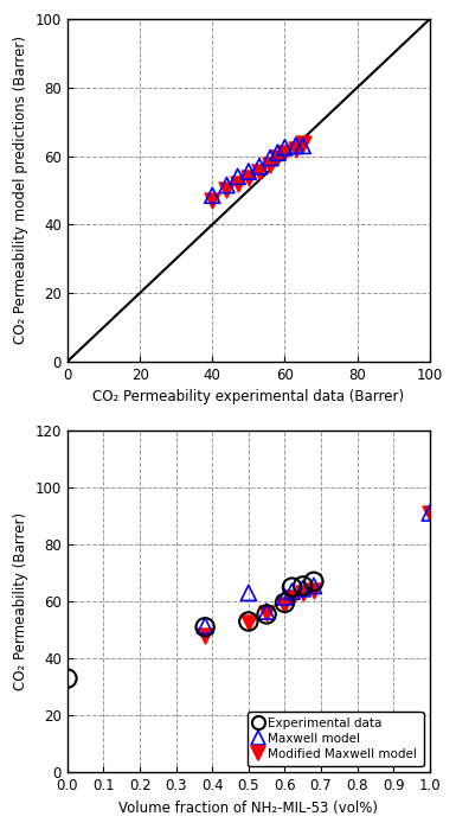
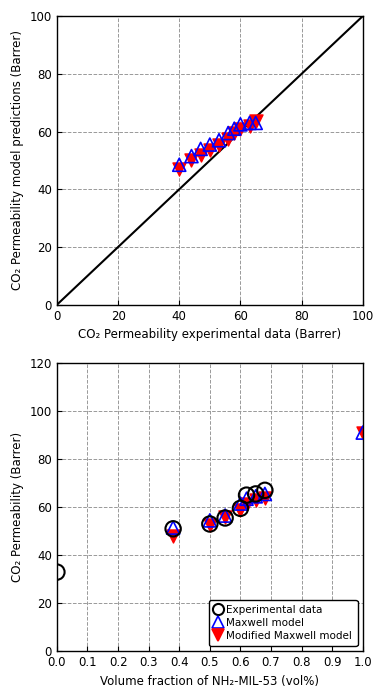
Maxwell model/0.5: 63.0 -> 54.5
